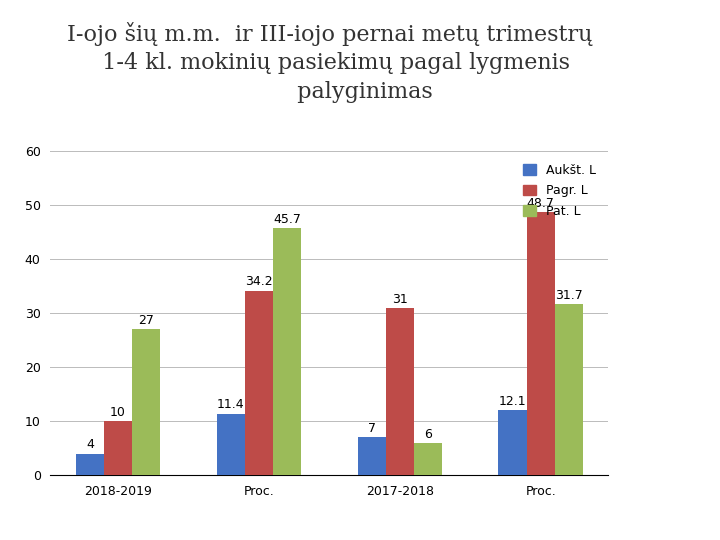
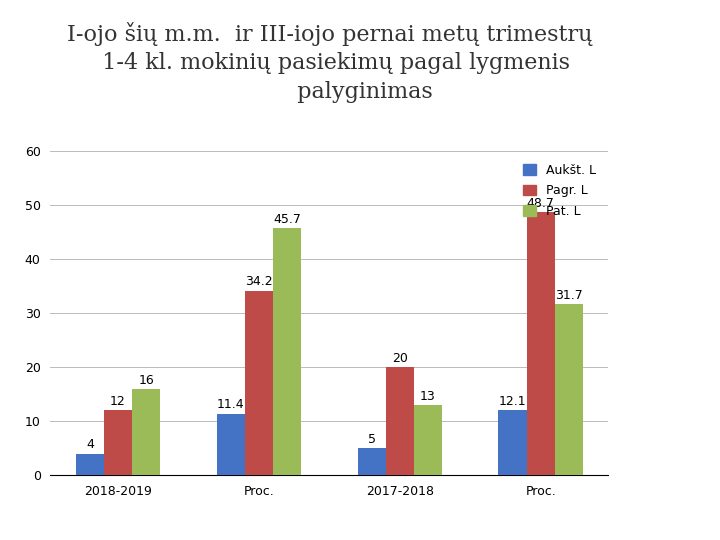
Pagr. L/2018-2019: 10 -> 12
Pat. L/2018-2019: 27 -> 16
Aukšt. L/2017-2018: 7 -> 5
Pagr. L/2017-2018: 31 -> 20
Pat. L/2017-2018: 6 -> 13
